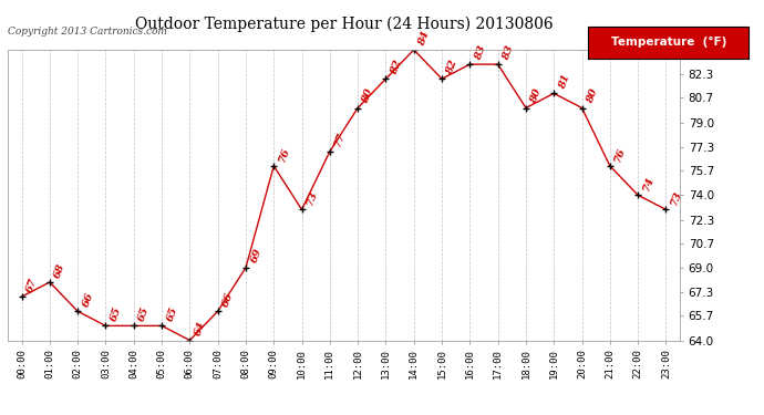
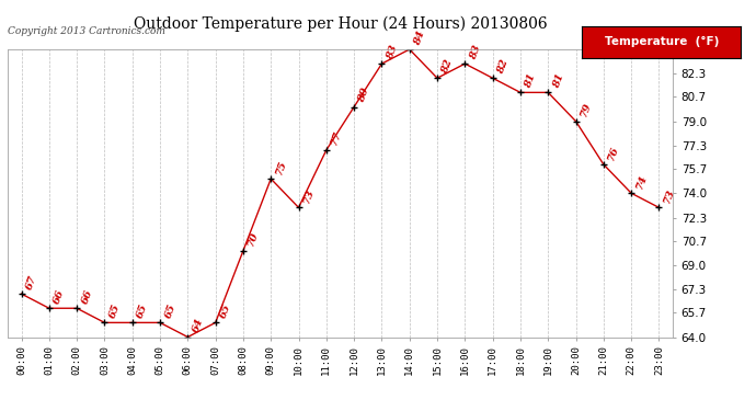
01:00: 68 -> 66
07:00: 66 -> 65
08:00: 69 -> 70
09:00: 76 -> 75
13:00: 82 -> 83
17:00: 83 -> 82
18:00: 80 -> 81
20:00: 80 -> 79
